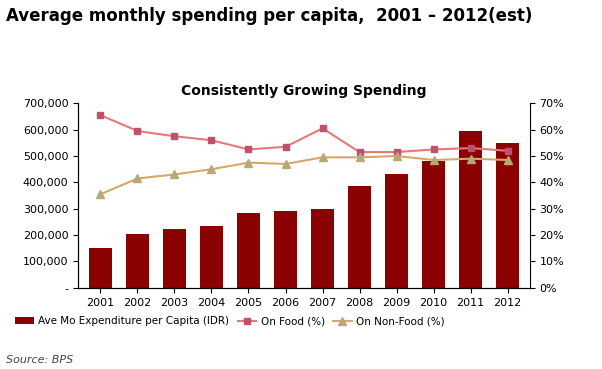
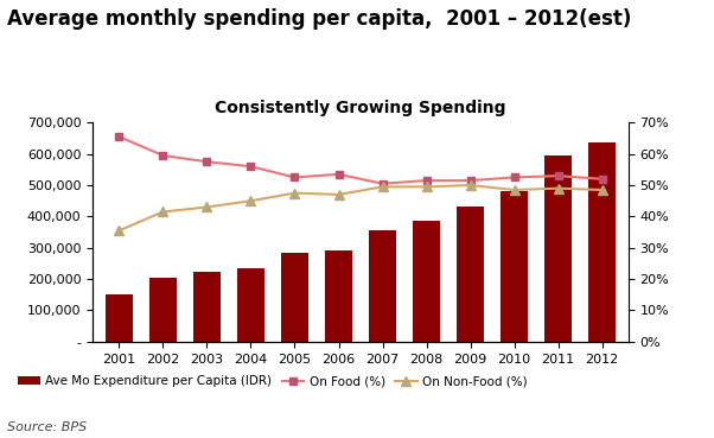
Ave Mo Expenditure per Capita (IDR)/2007: 300,000 -> 355,000
On Food (%)/2007: 60.5% -> 50.5%
Ave Mo Expenditure per Capita (IDR)/2012: 550,000 -> 637,000
